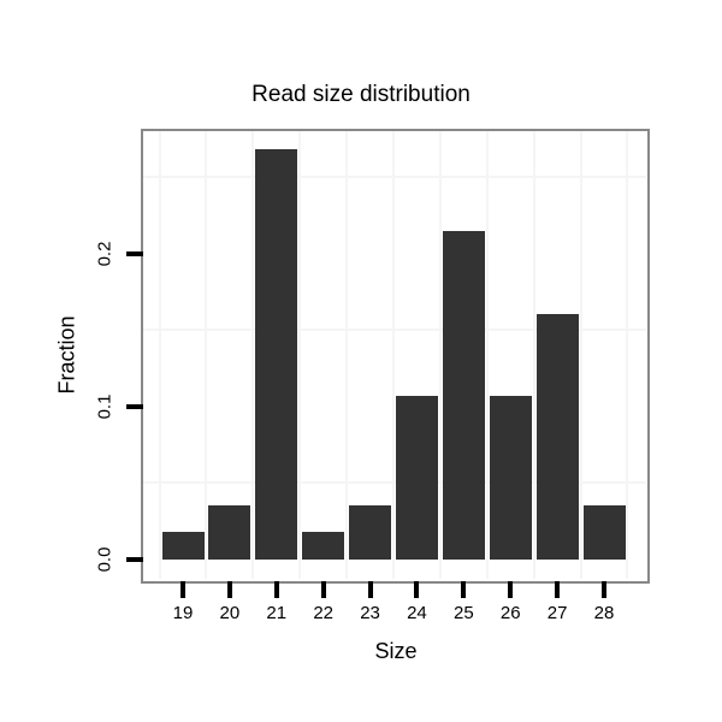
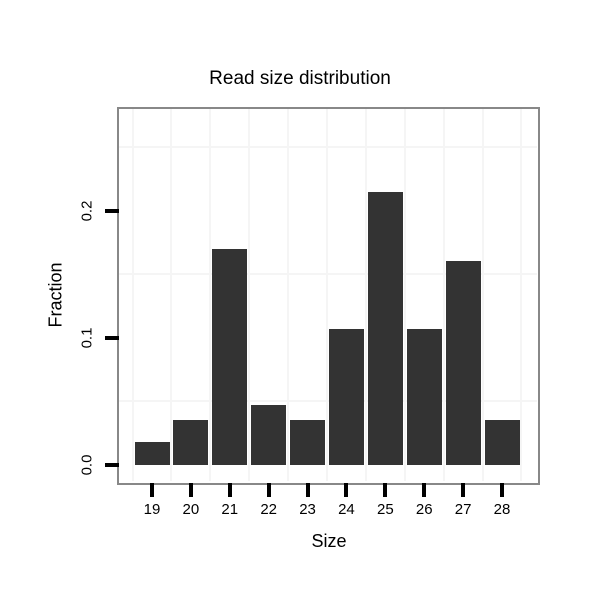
21: 0.268 -> 0.170
22: 0.018 -> 0.047
